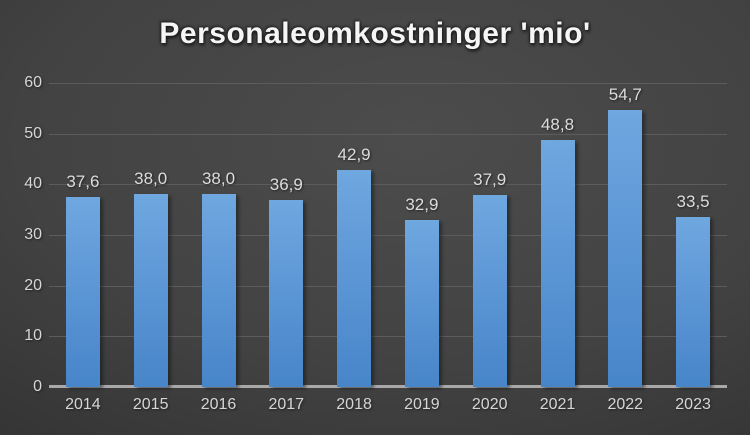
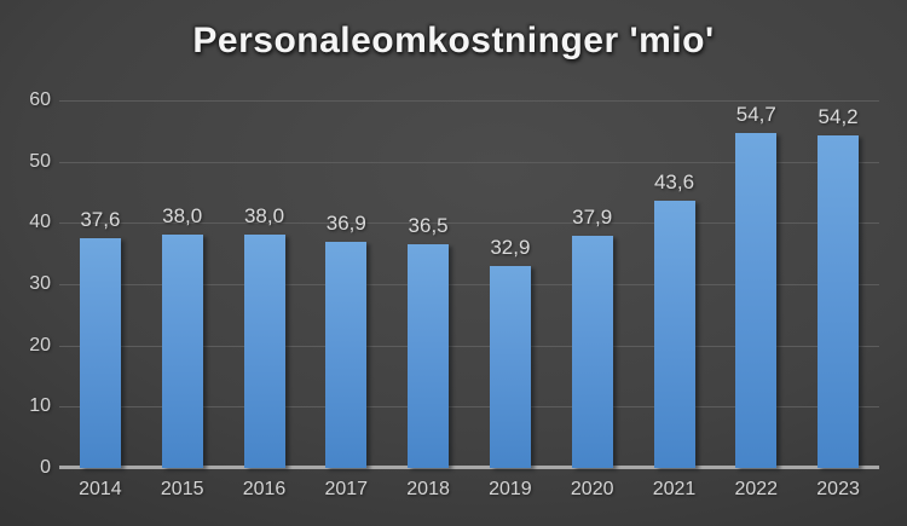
2018: 42,9 -> 36,5
2021: 48,8 -> 43,6
2023: 33,5 -> 54,2
